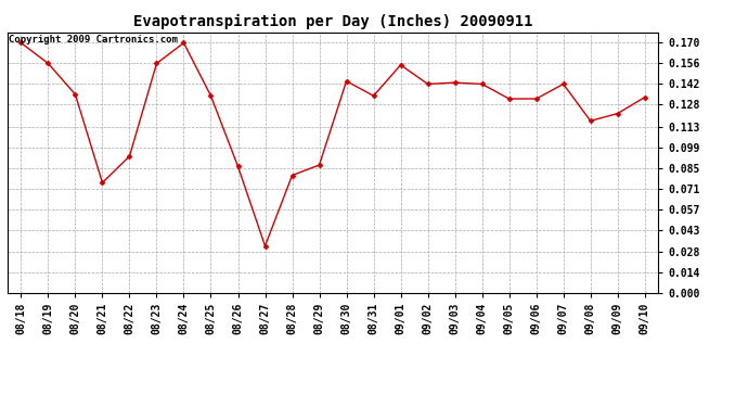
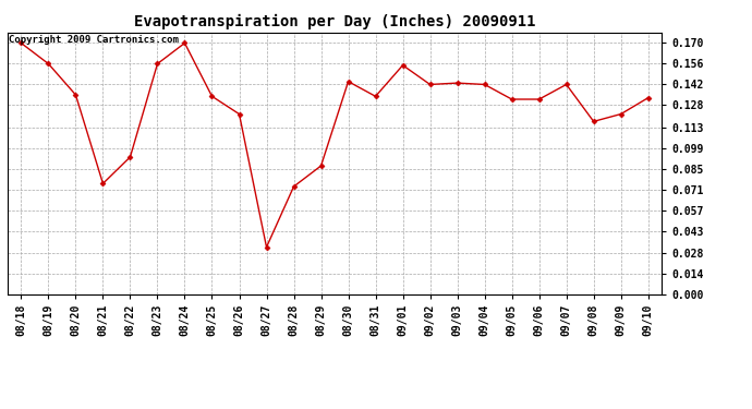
08/26: 0.086 -> 0.122
08/28: 0.080 -> 0.073
